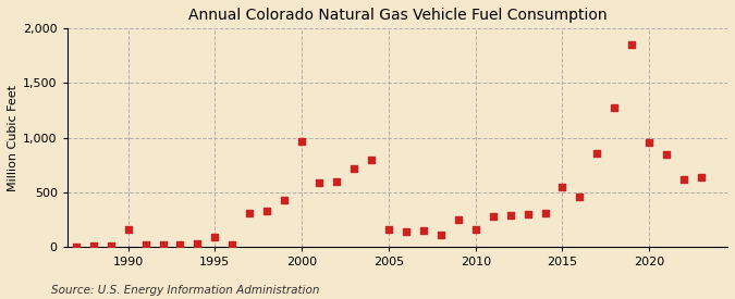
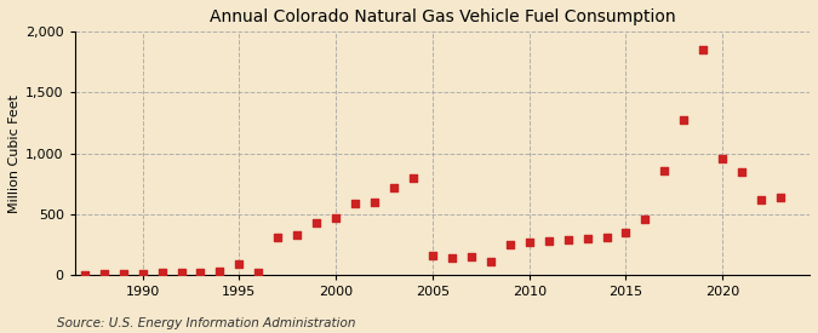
1990: 160 -> 20
2000: 970 -> 470
2010: 160 -> 260
2015: 550 -> 350
